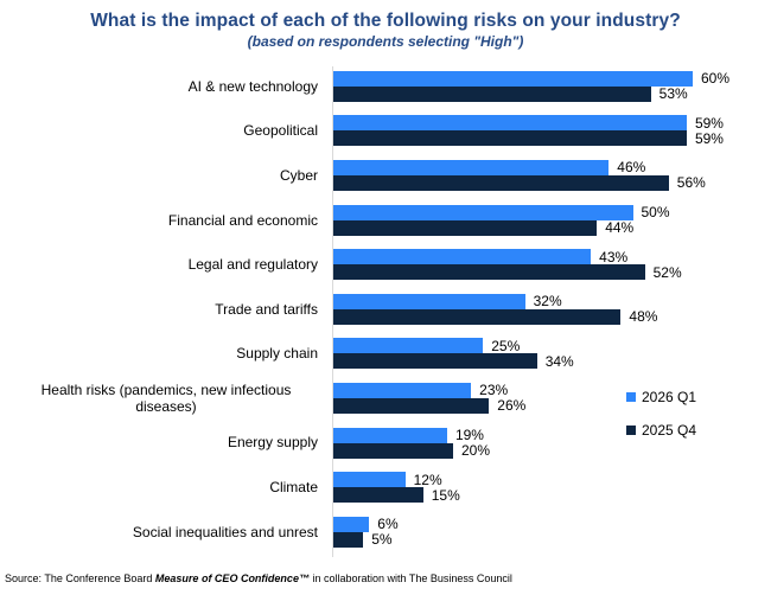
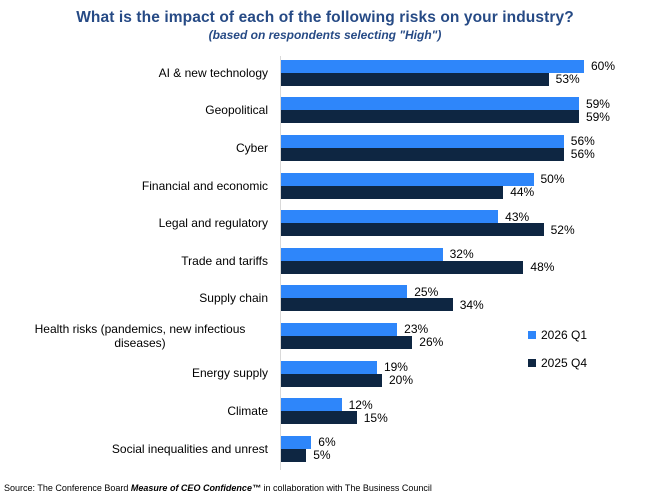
2026 Q1/Cyber: 46% -> 56%
